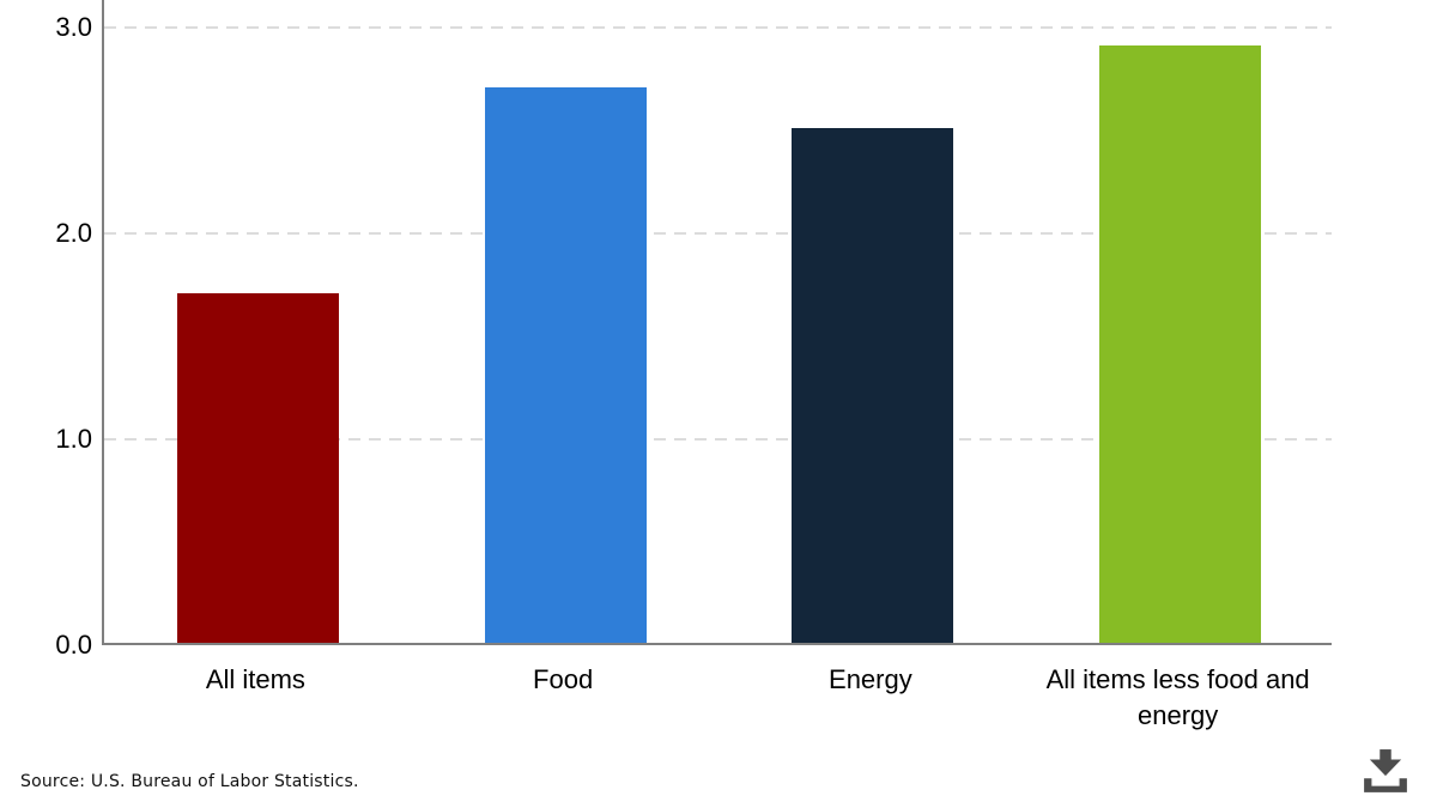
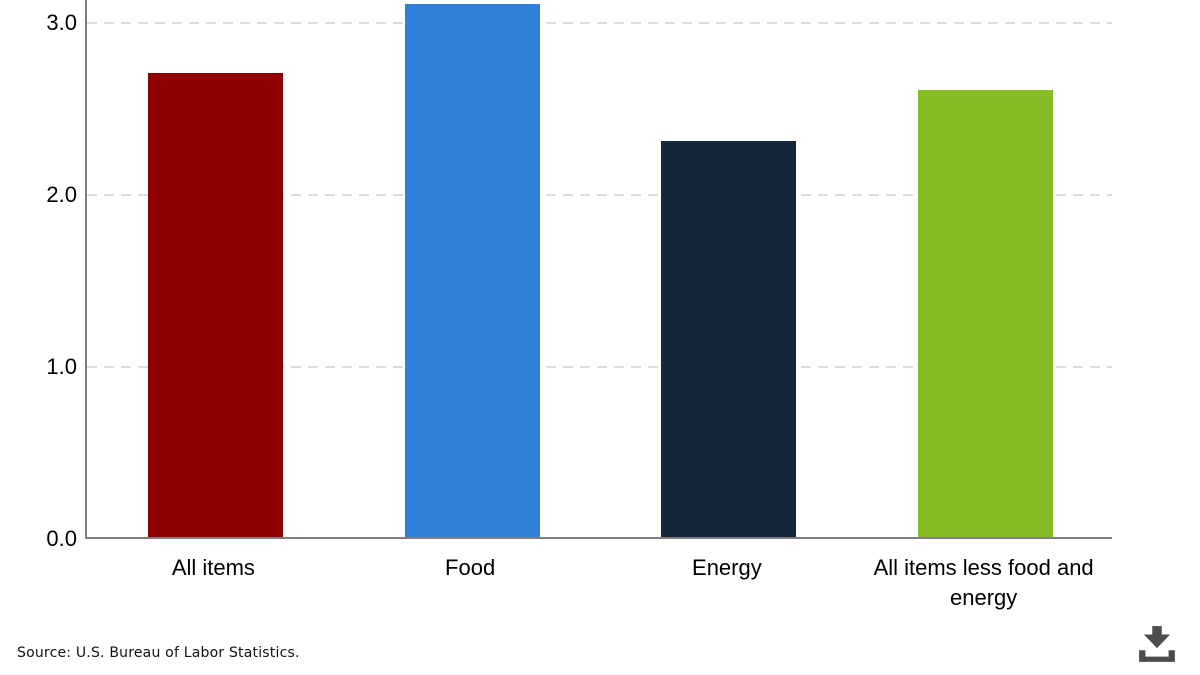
All items: 1.7 -> 2.7
Food: 2.7 -> 3.1
Energy: 2.5 -> 2.3
All items less food and energy: 2.9 -> 2.6
